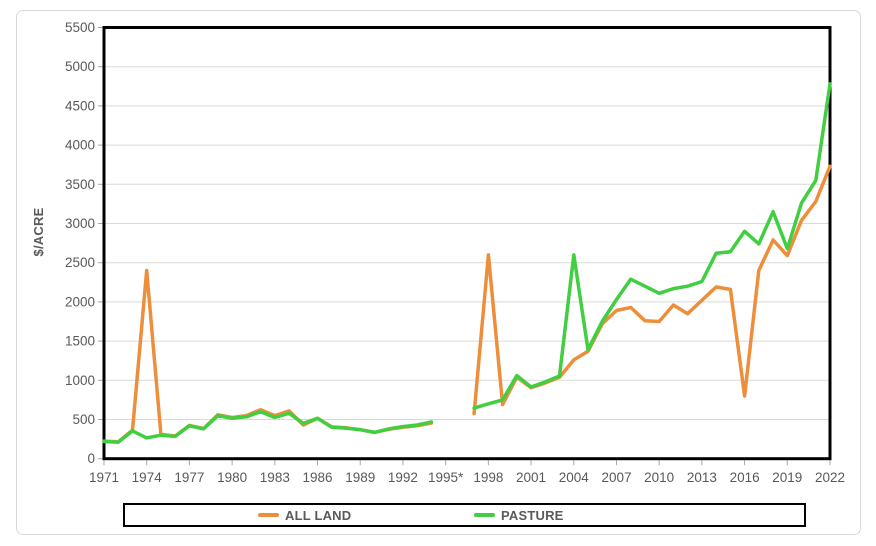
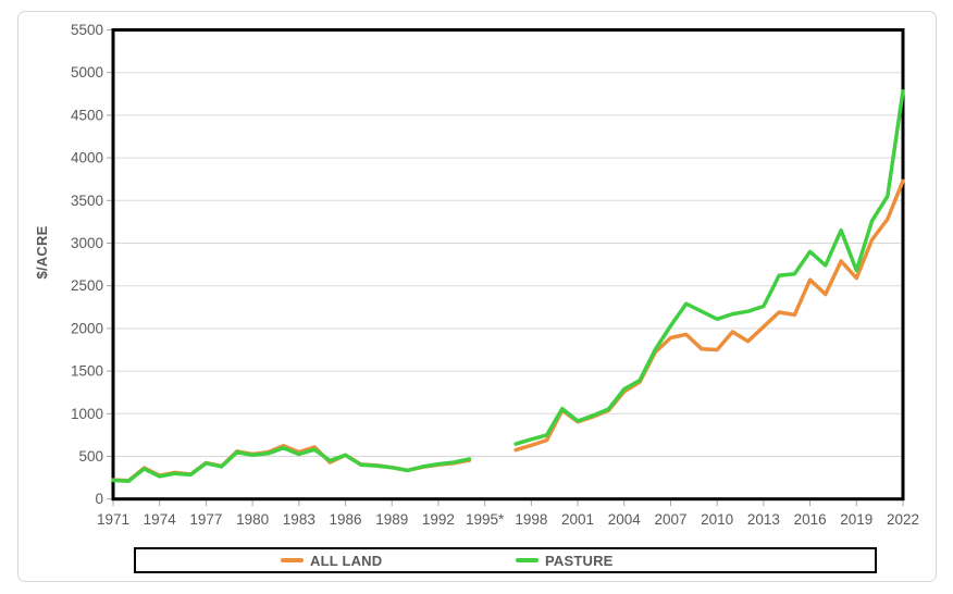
ALL LAND/1974: 2400 -> 300
ALL LAND/1998: 2600 -> 600
PASTURE/2004: 2600 -> 1300
ALL LAND/2016: 800 -> 2600
